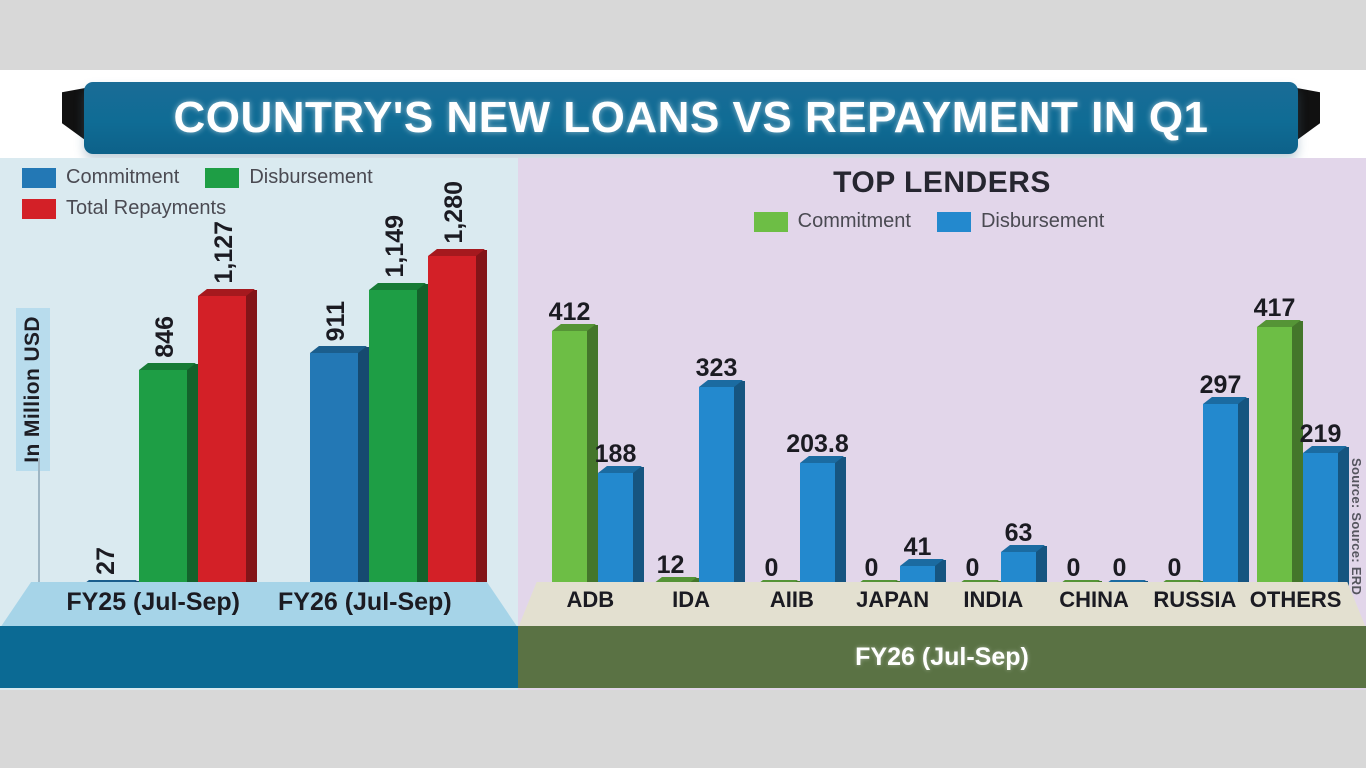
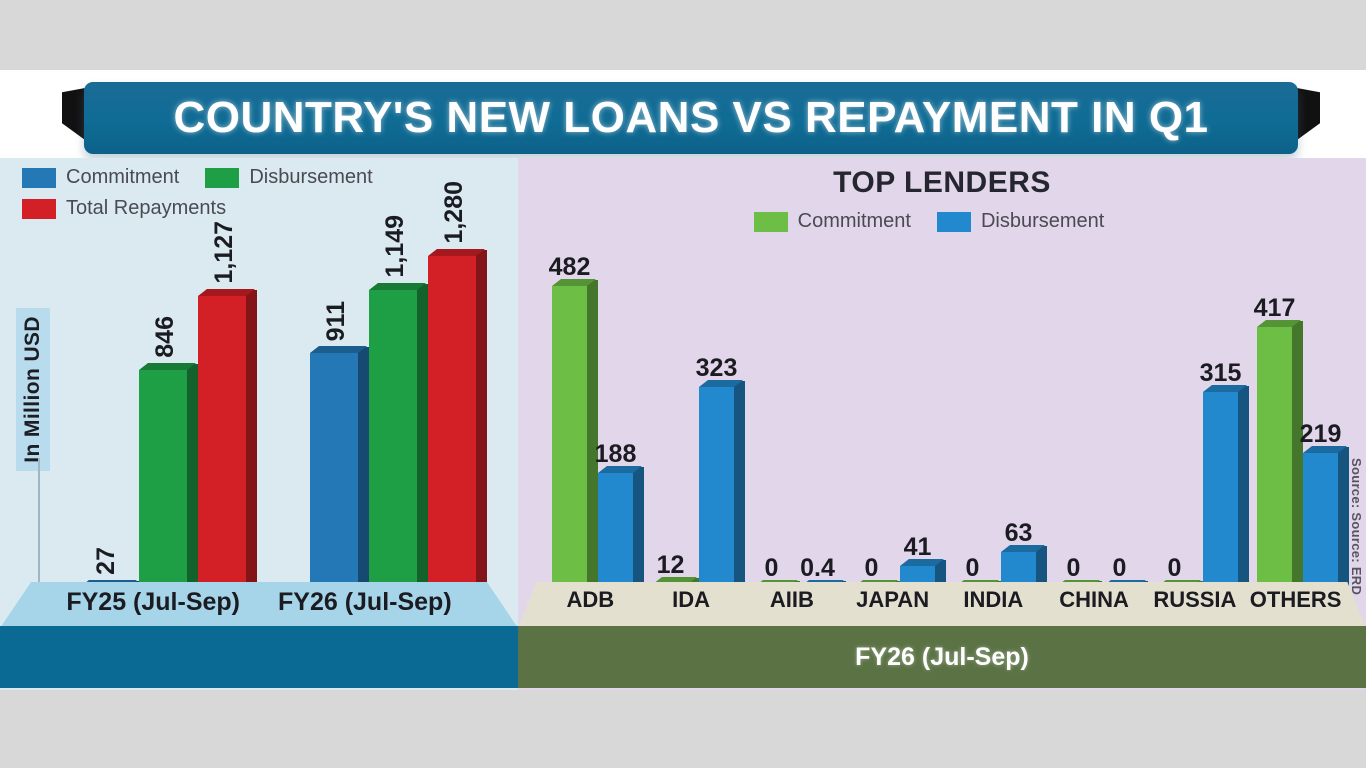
TOP LENDERS/Commitment/ADB: 412 -> 482
TOP LENDERS/Disbursement/AIIB: 203.8 -> 0.4
TOP LENDERS/Disbursement/RUSSIA: 297 -> 315
